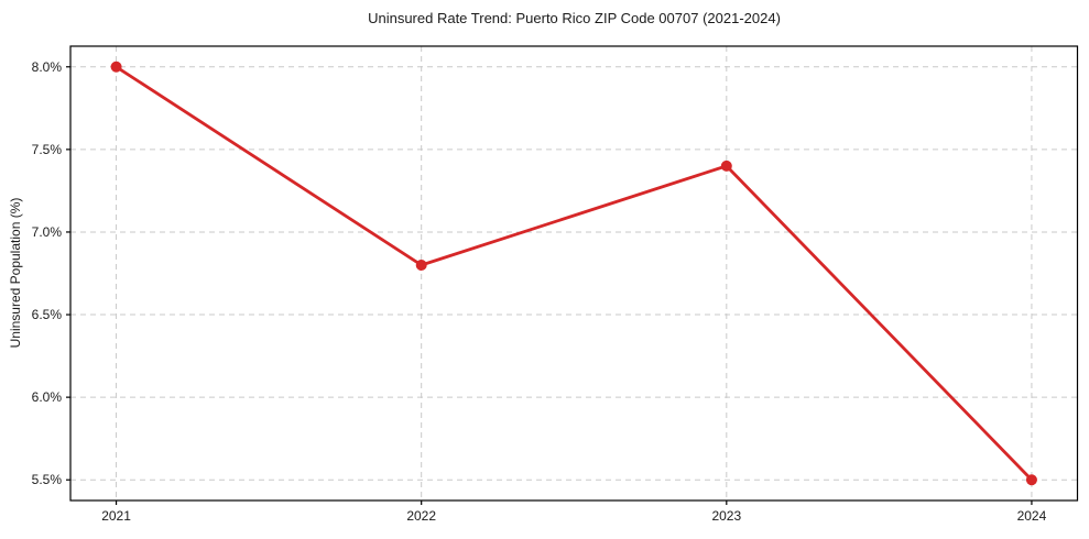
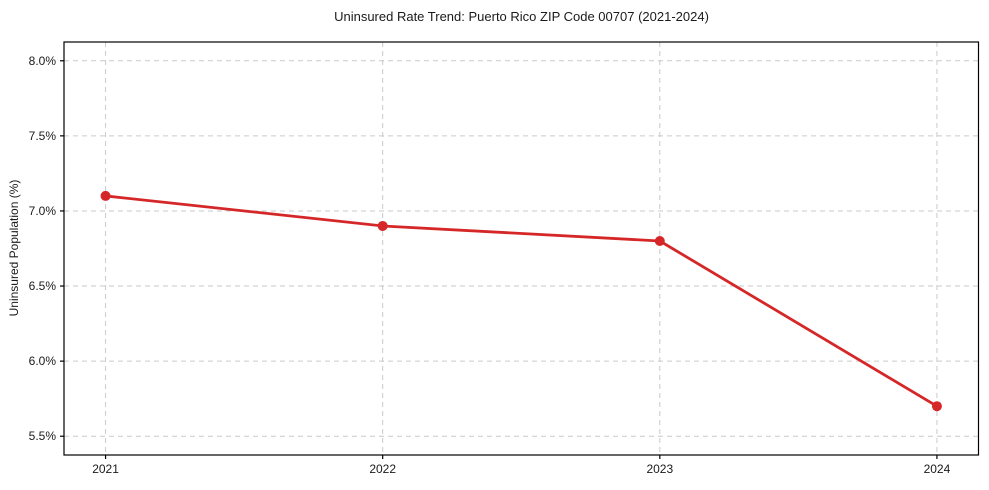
2021: 8.0% -> 7.1%
2022: 6.8% -> 6.9%
2023: 7.4% -> 6.8%
2024: 5.5% -> 5.7%
